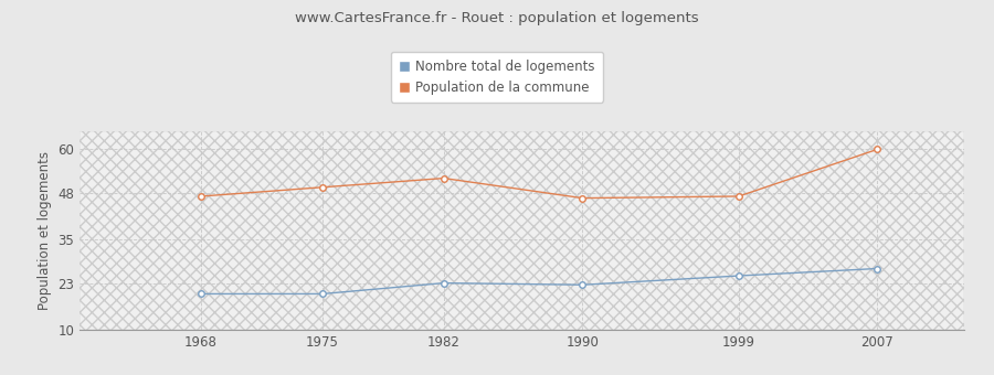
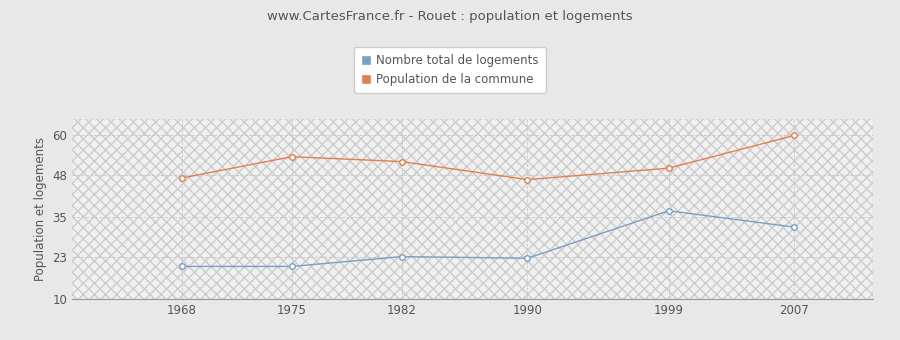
Population de la commune/1975: 49.5 -> 53.5
Nombre total de logements/1999: 25.0 -> 37.0
Population de la commune/1999: 47.0 -> 50.0
Nombre total de logements/2007: 27.0 -> 32.0
